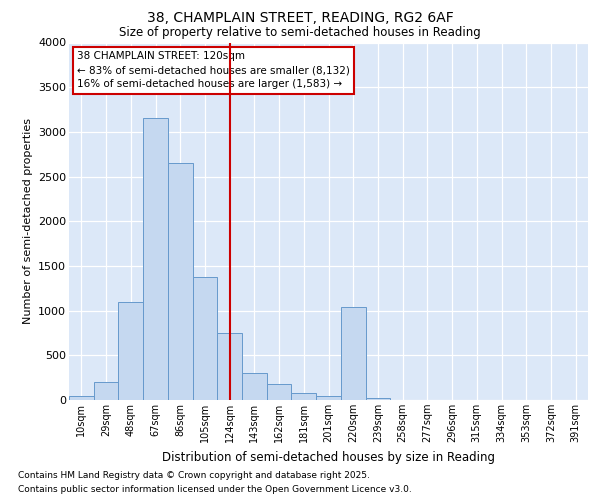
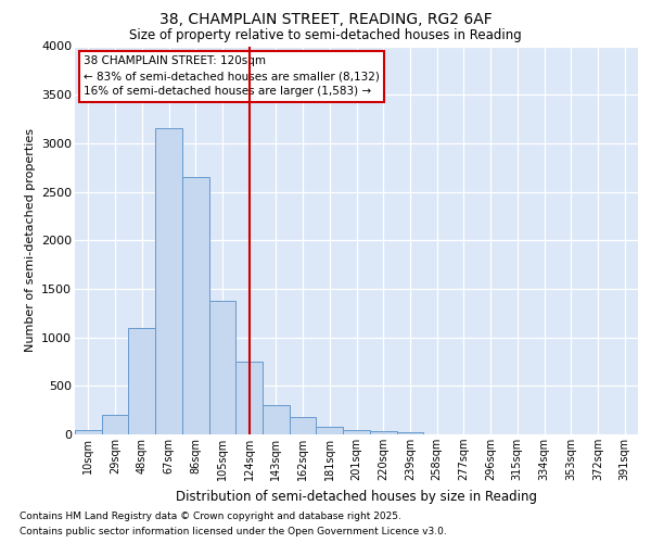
220sqm: 1040 -> 30
